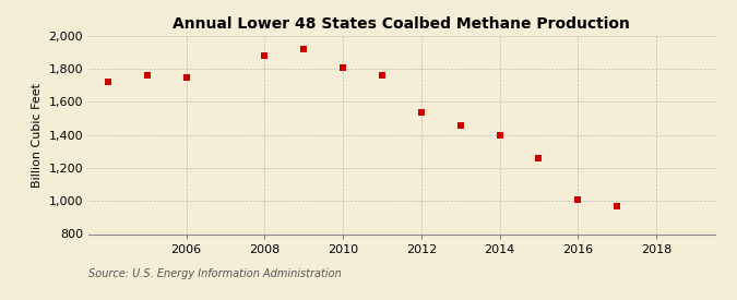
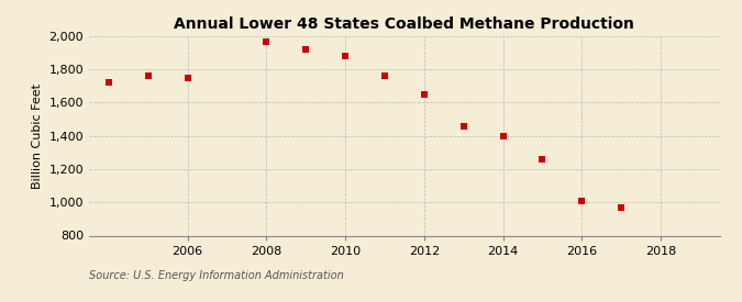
2008: 1,880 -> 1,970
2010: 1,810 -> 1,880
2012: 1,540 -> 1,650
